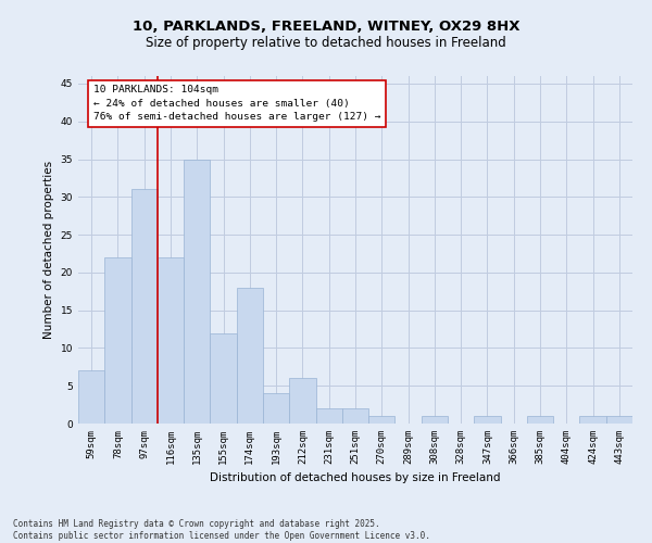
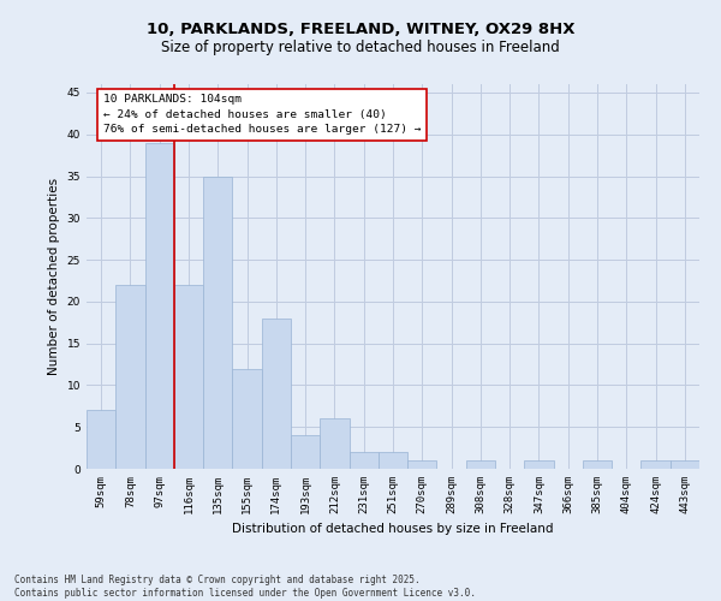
97sqm: 31 -> 39
